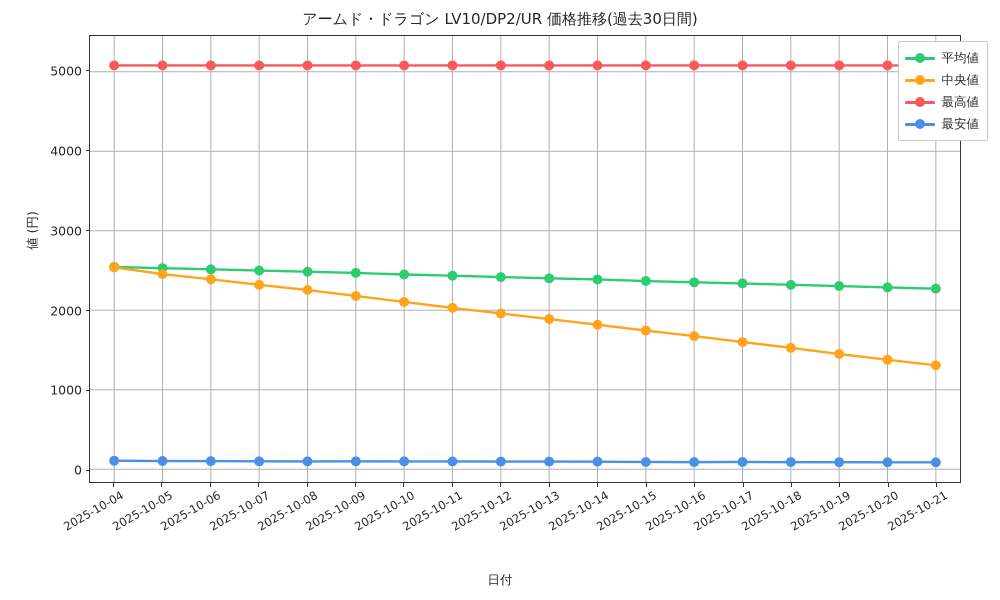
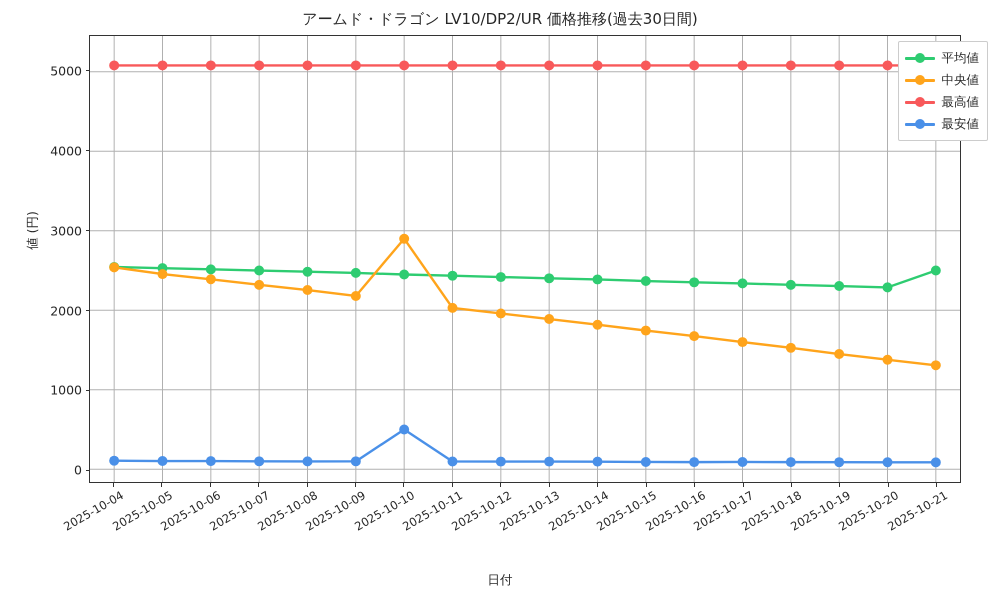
中央値/2025-10-10: 2100 -> 2900
最安値/2025-10-10: 100 -> 500
平均値/2025-10-21: 2300 -> 2500
